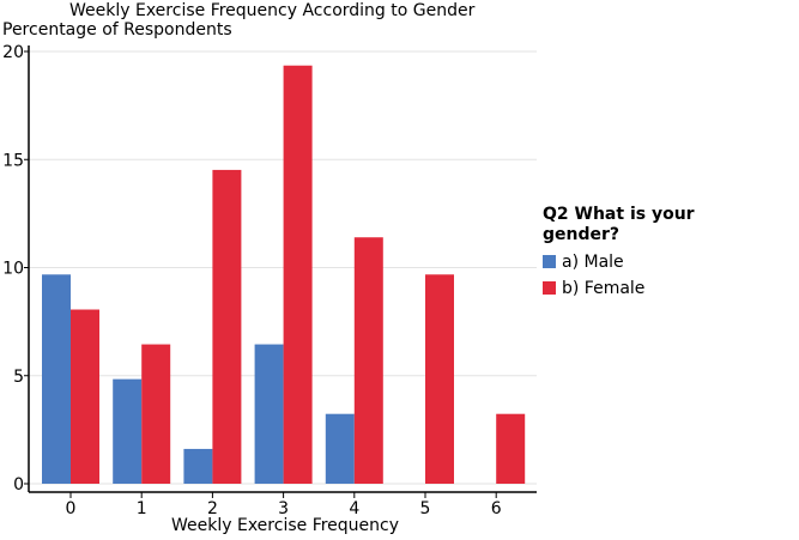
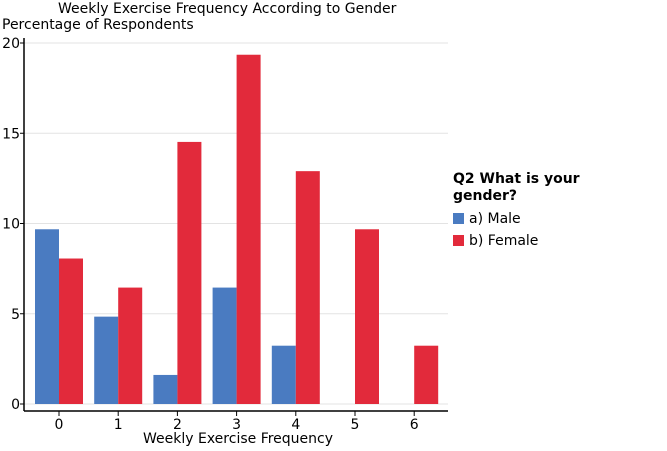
b) Female/4: 11.4 -> 12.9
